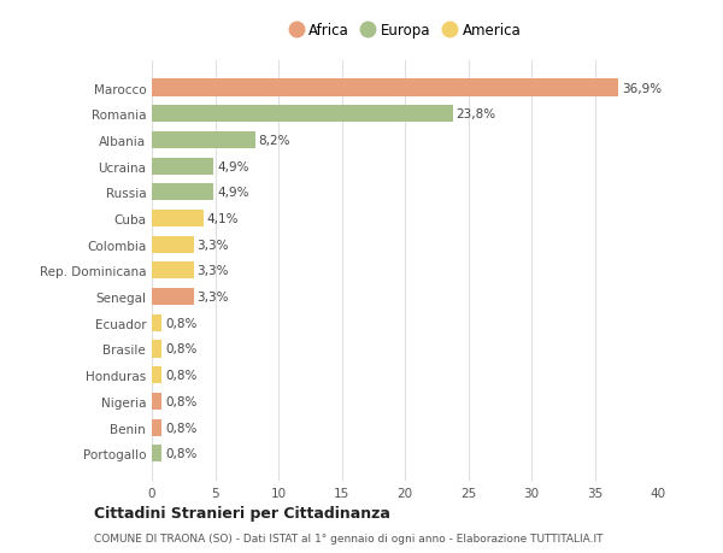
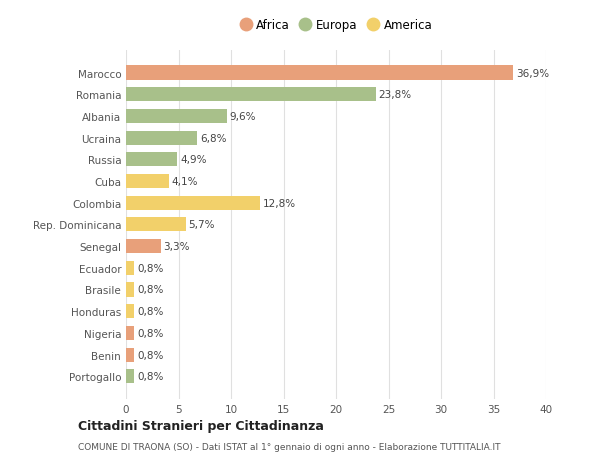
Albania: 8,2% -> 9,6%
Ucraina: 4,9% -> 6,8%
Colombia: 3,3% -> 12,8%
Rep. Dominicana: 3,3% -> 5,7%
